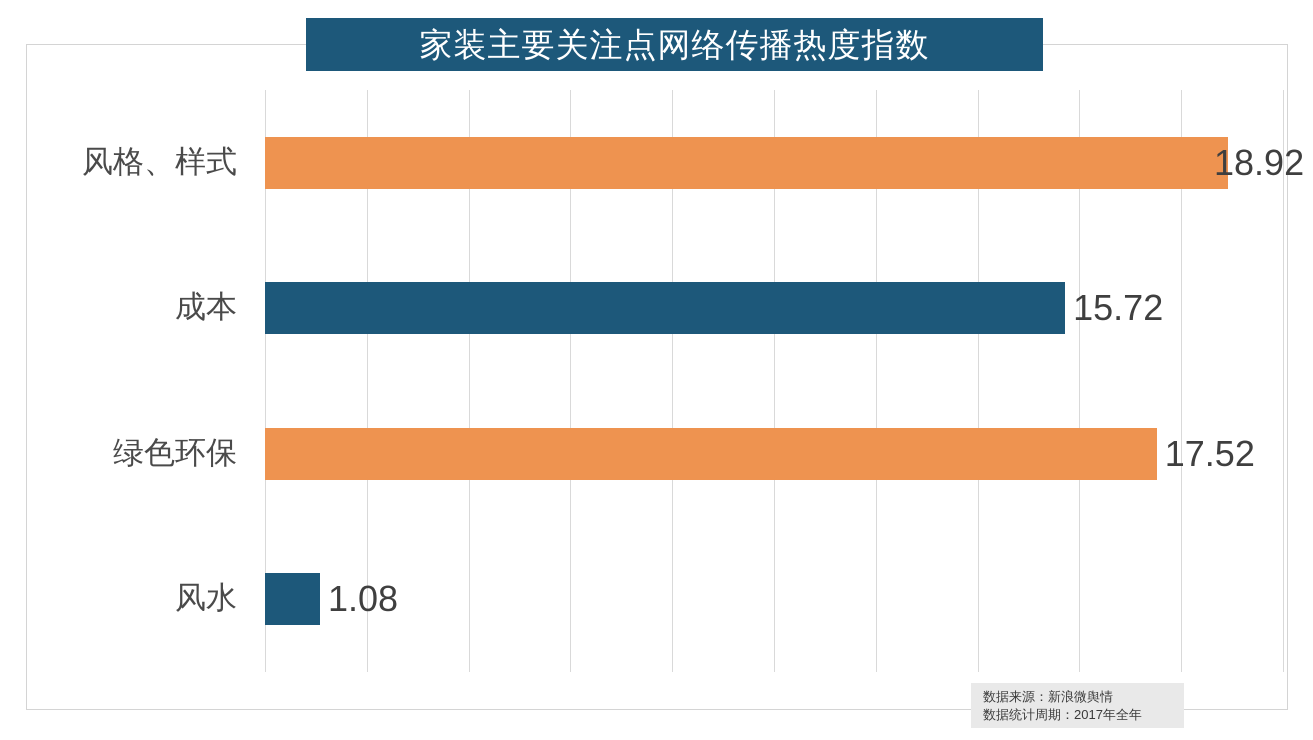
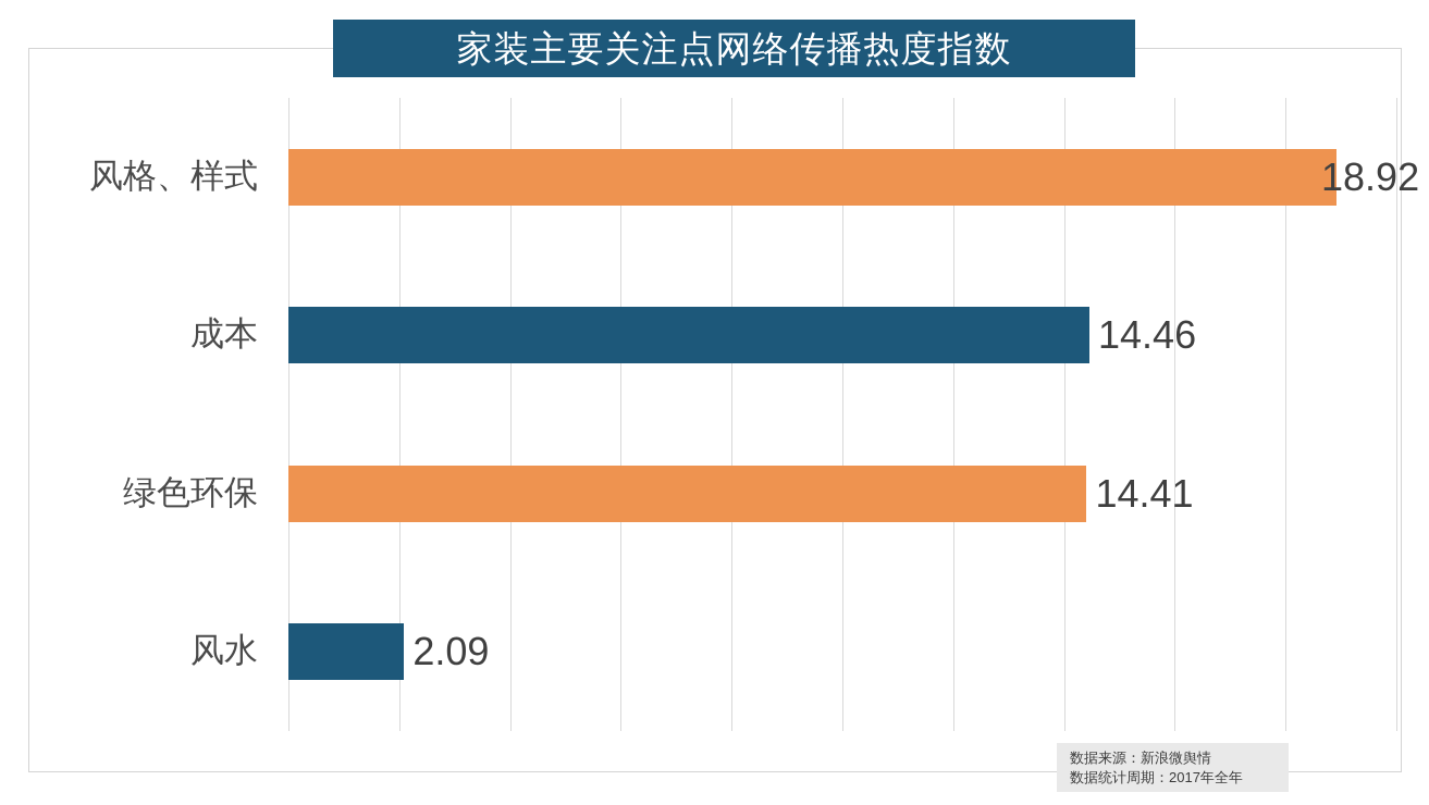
成本: 15.72 -> 14.46
绿色环保: 17.52 -> 14.41
风水: 1.08 -> 2.09
